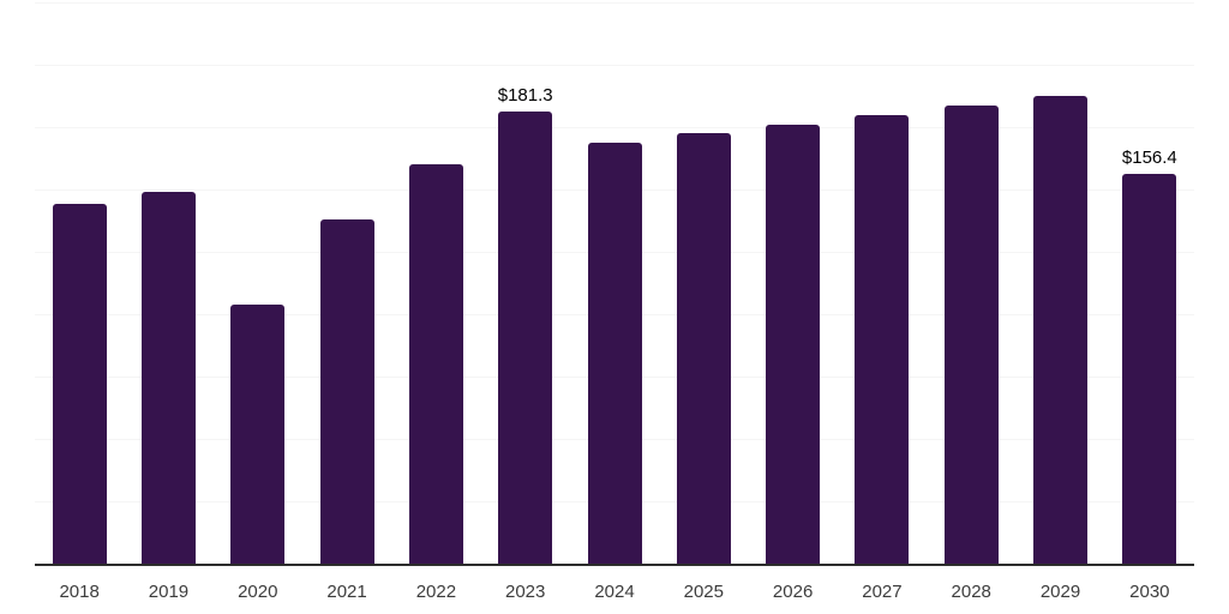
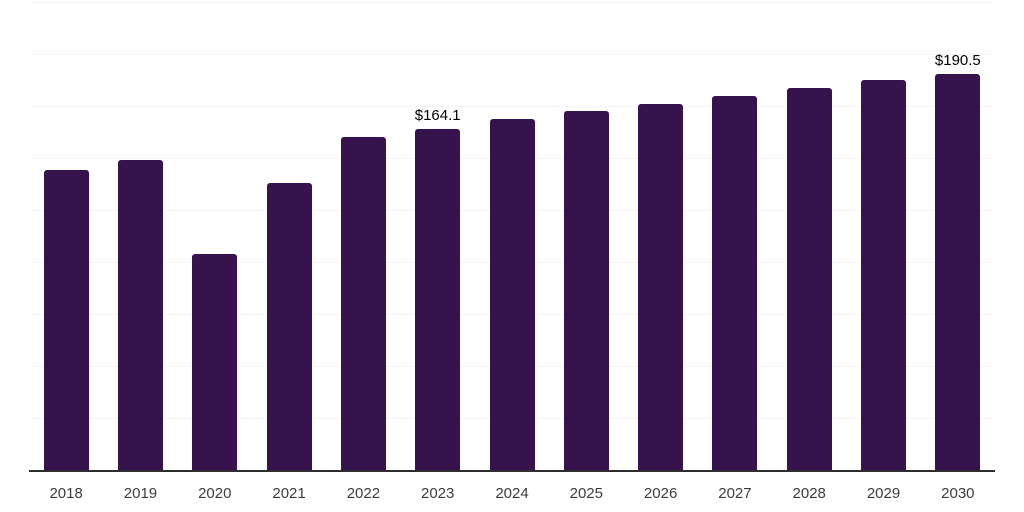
2023: $181.3 -> $164.1
2030: $156.4 -> $190.5
